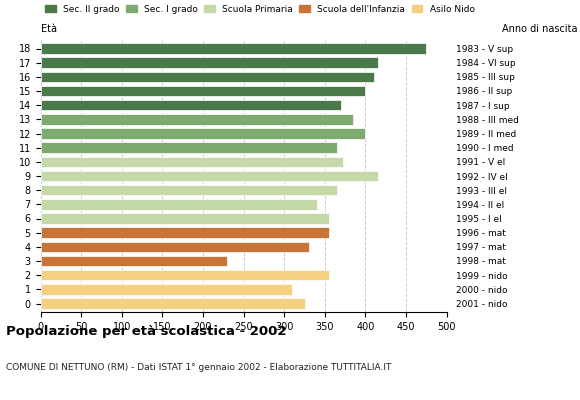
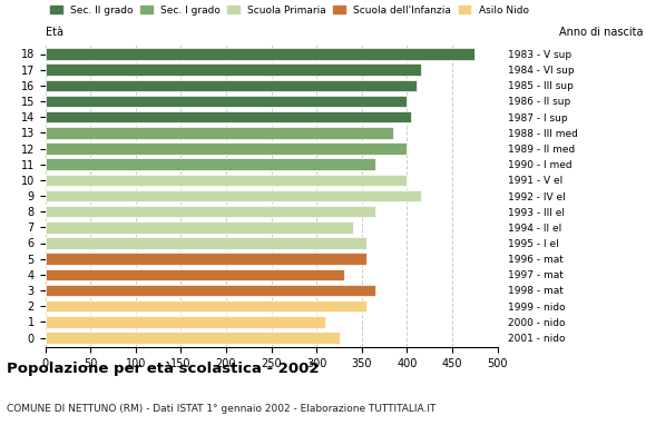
14: 370 -> 405
10: 372 -> 400
3: 230 -> 365
